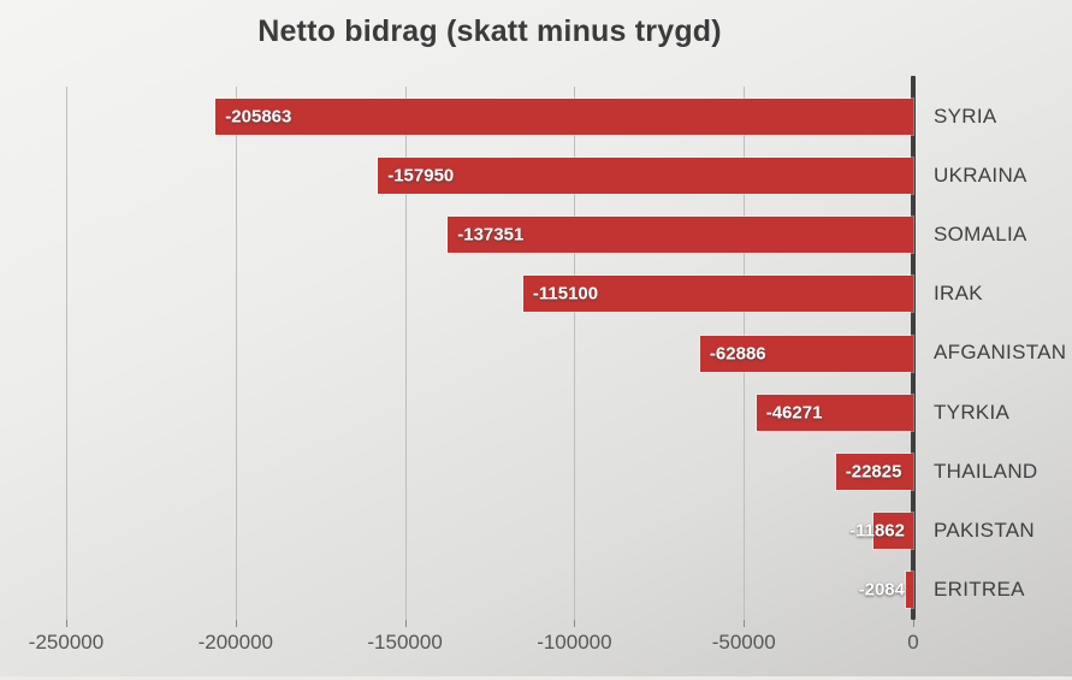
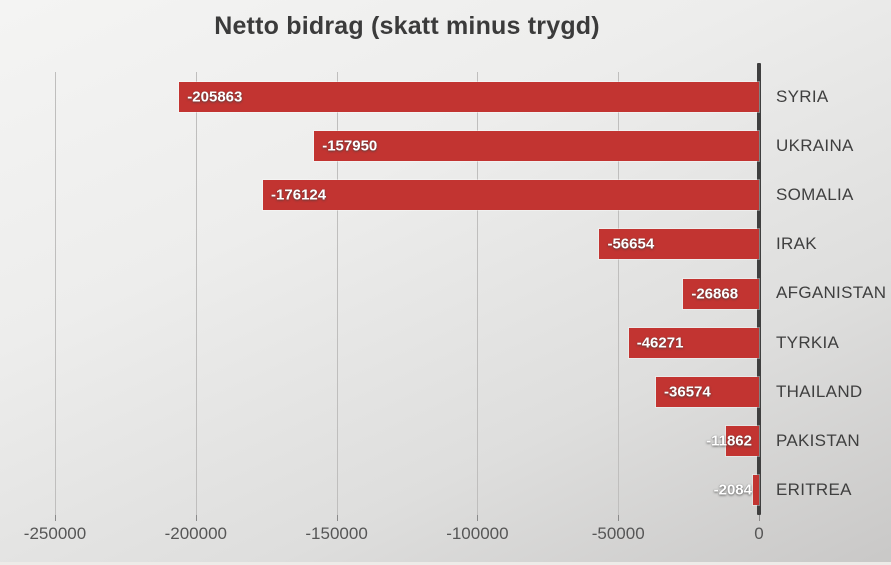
SOMALIA: -137351 -> -176124
IRAK: -115100 -> -56654
AFGANISTAN: -62886 -> -26868
THAILAND: -22825 -> -36574
